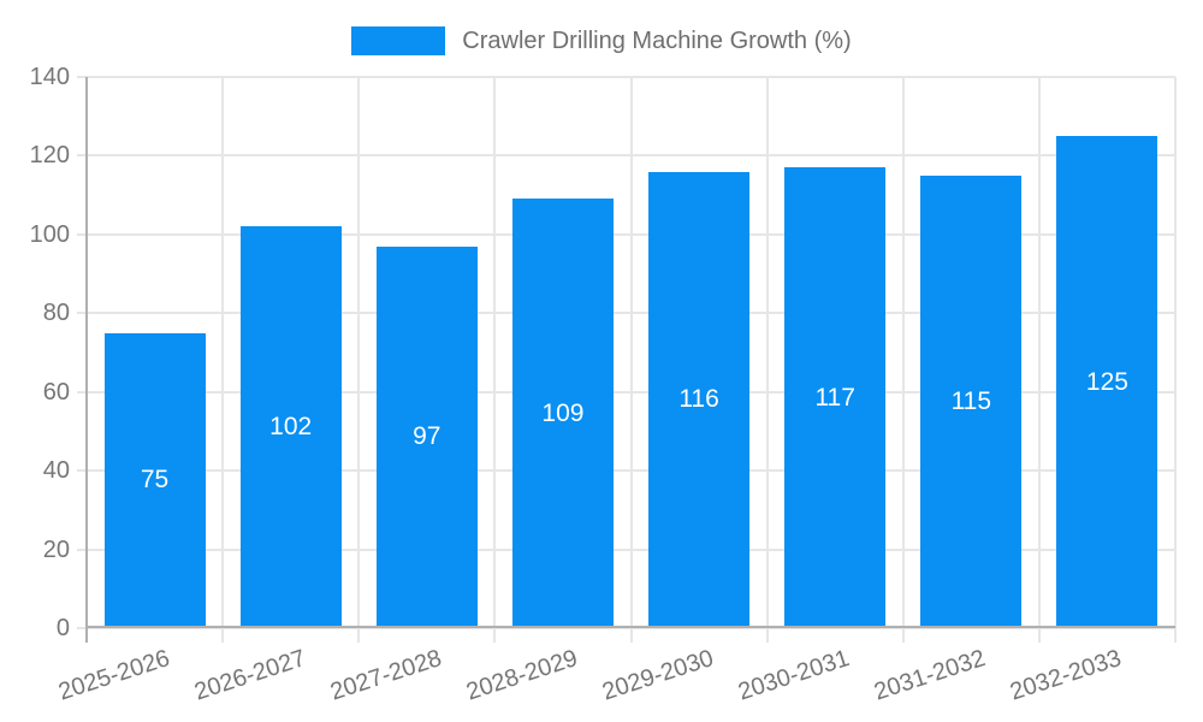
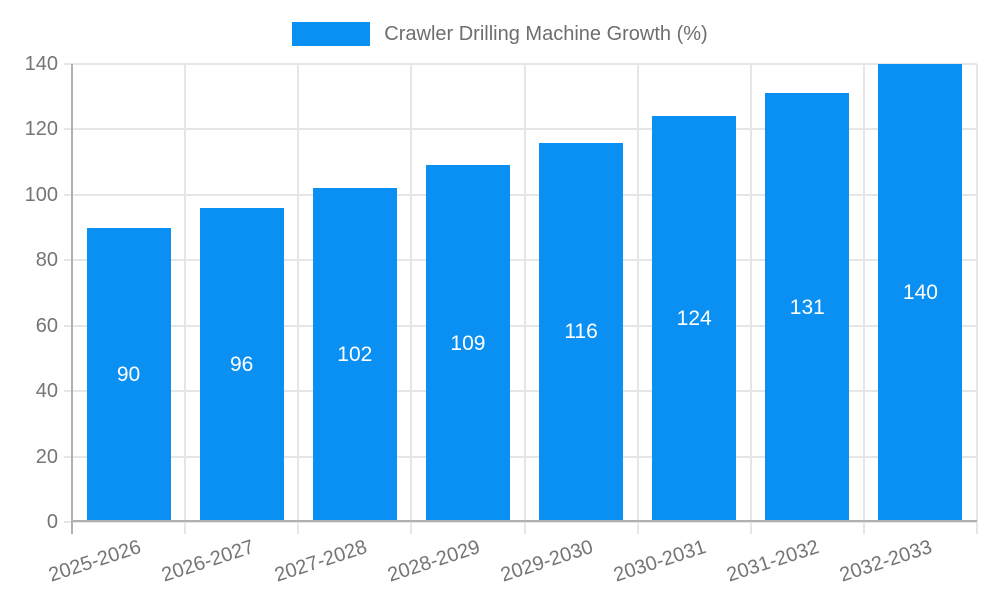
2025-2026: 75 -> 90
2026-2027: 102 -> 96
2027-2028: 97 -> 102
2030-2031: 117 -> 124
2031-2032: 115 -> 131
2032-2033: 125 -> 140
